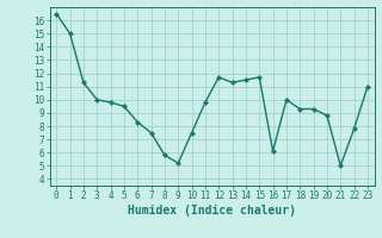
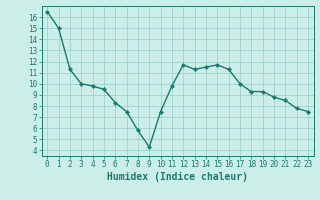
9: 5.2 -> 4.3
16: 6.1 -> 11.3
21: 5.0 -> 8.5
23: 11.0 -> 7.5
